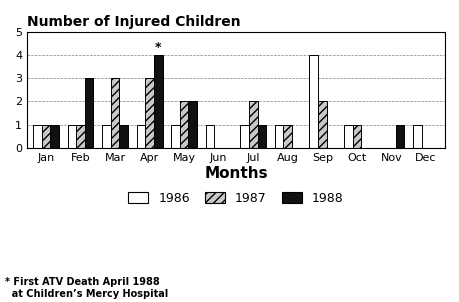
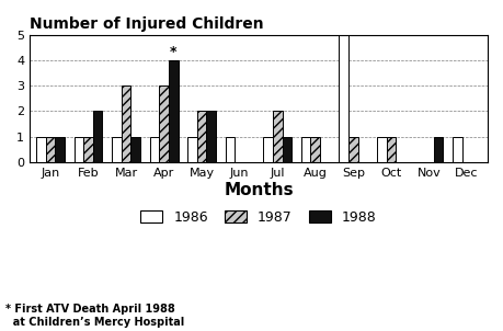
1988/Feb: 3 -> 2
1986/Sep: 4 -> 5
1987/Sep: 2 -> 1
